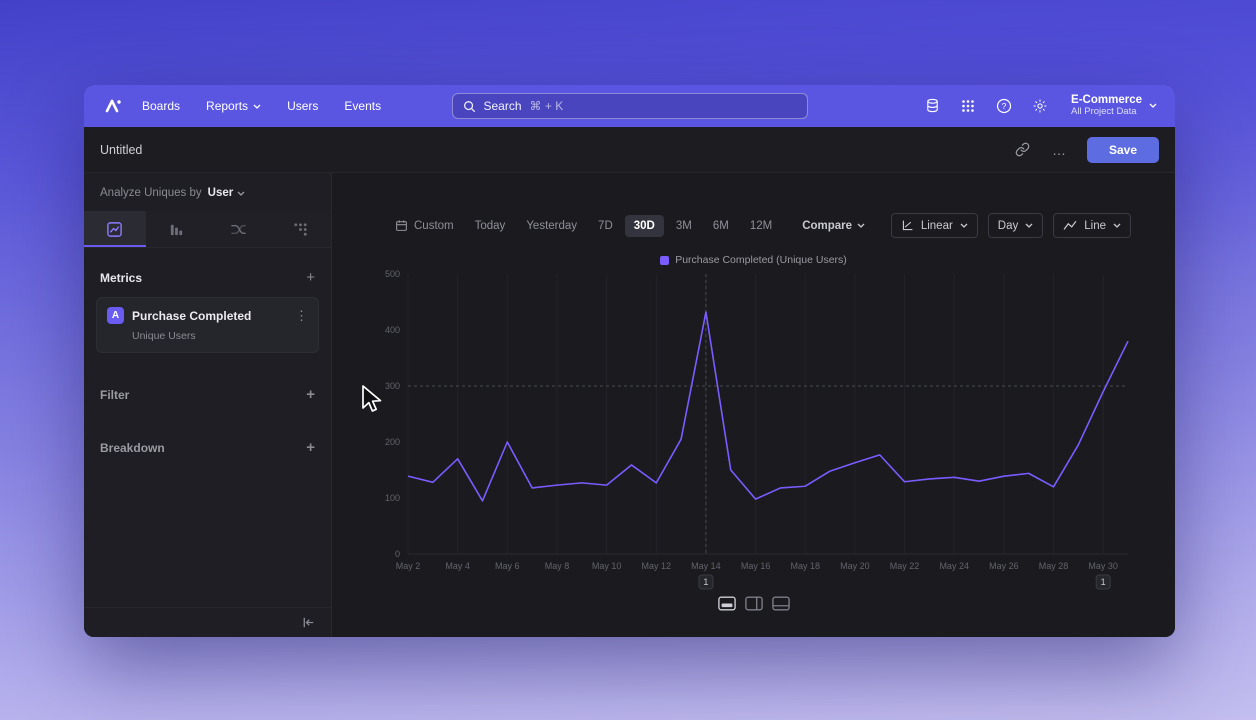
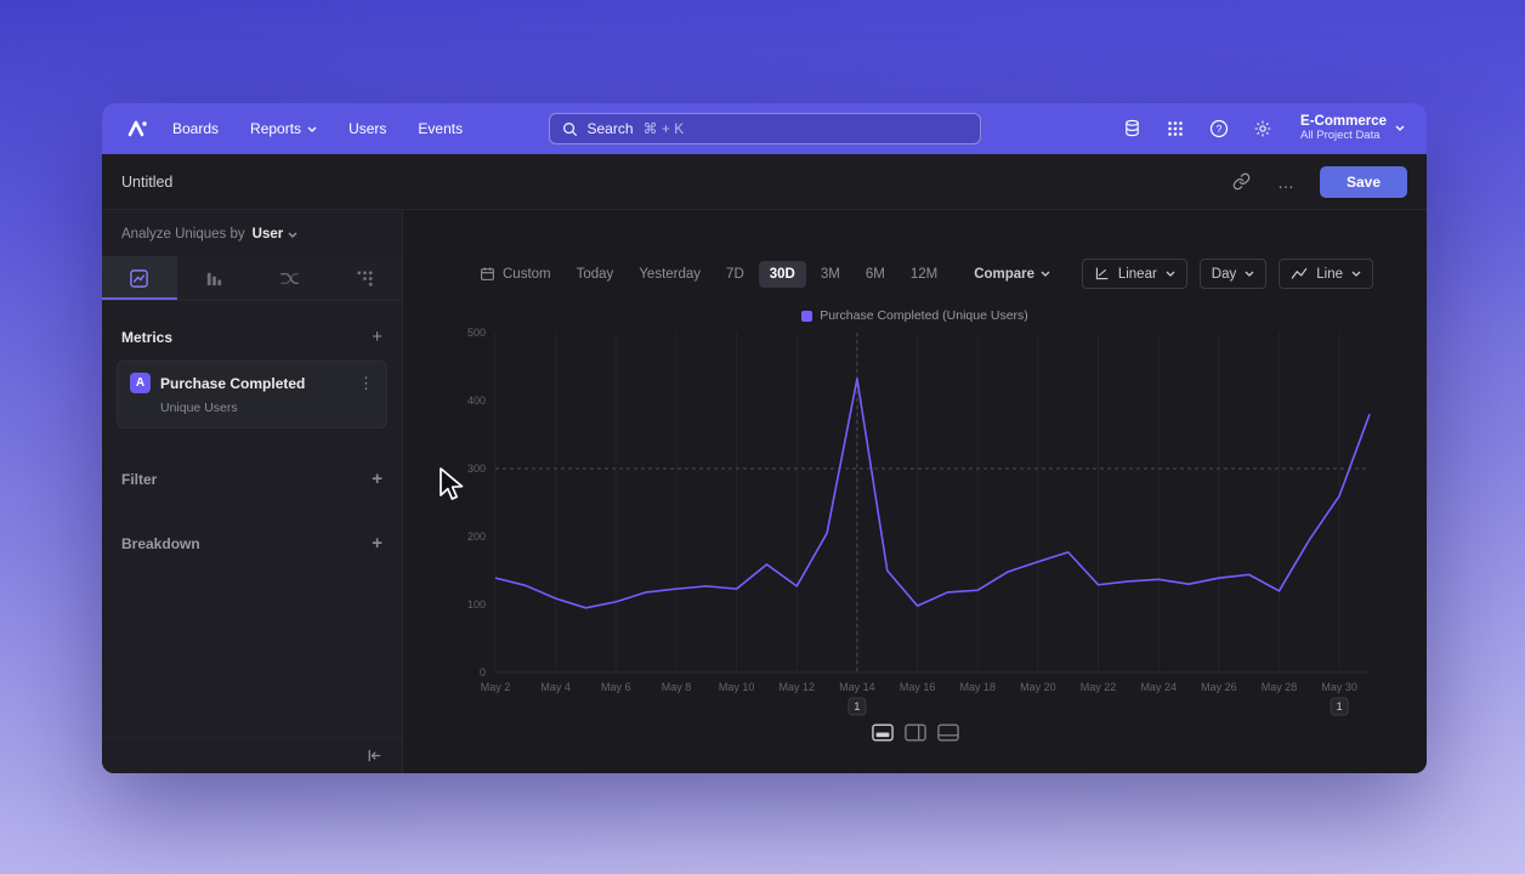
May 4: 170 -> 110
May 6: 200 -> 100
May 30: 290 -> 260
